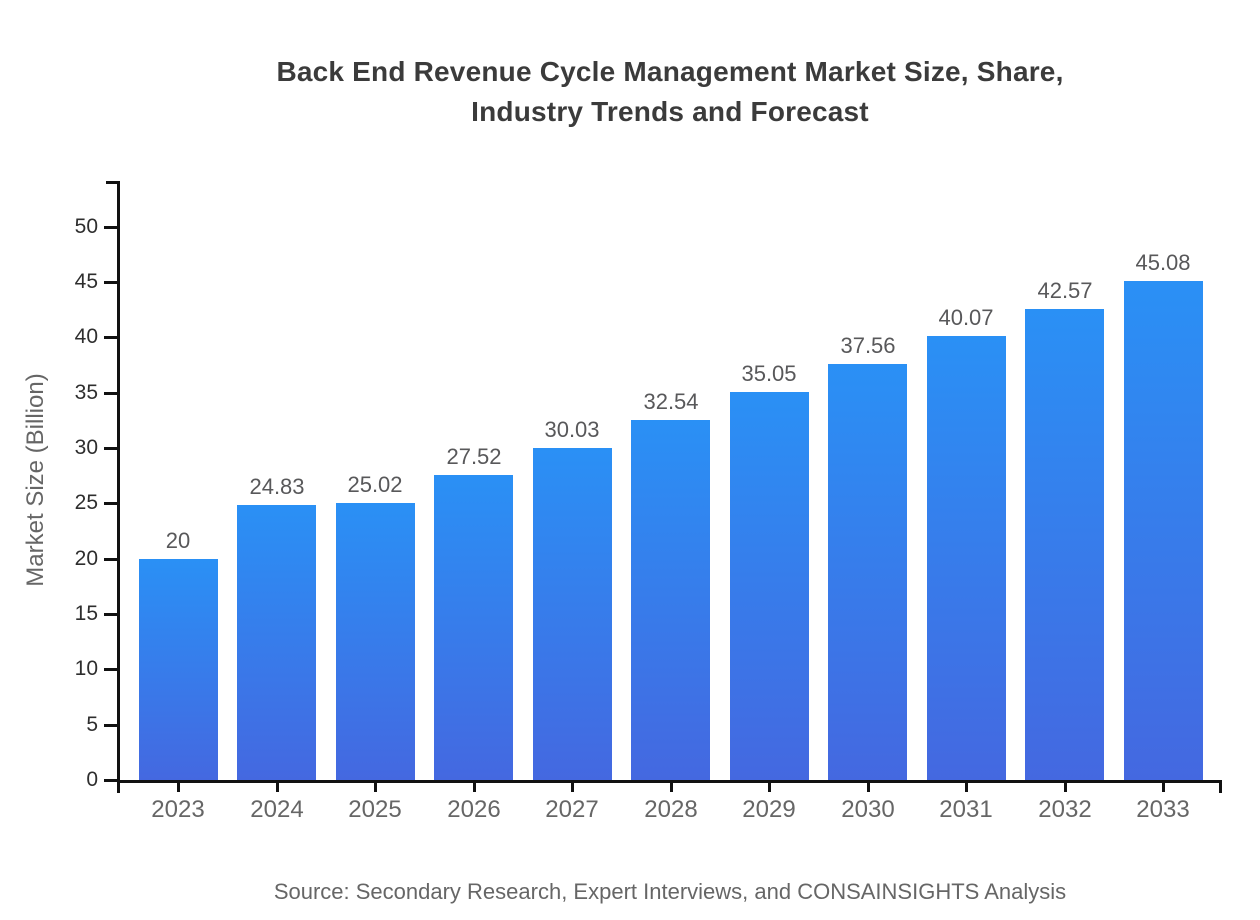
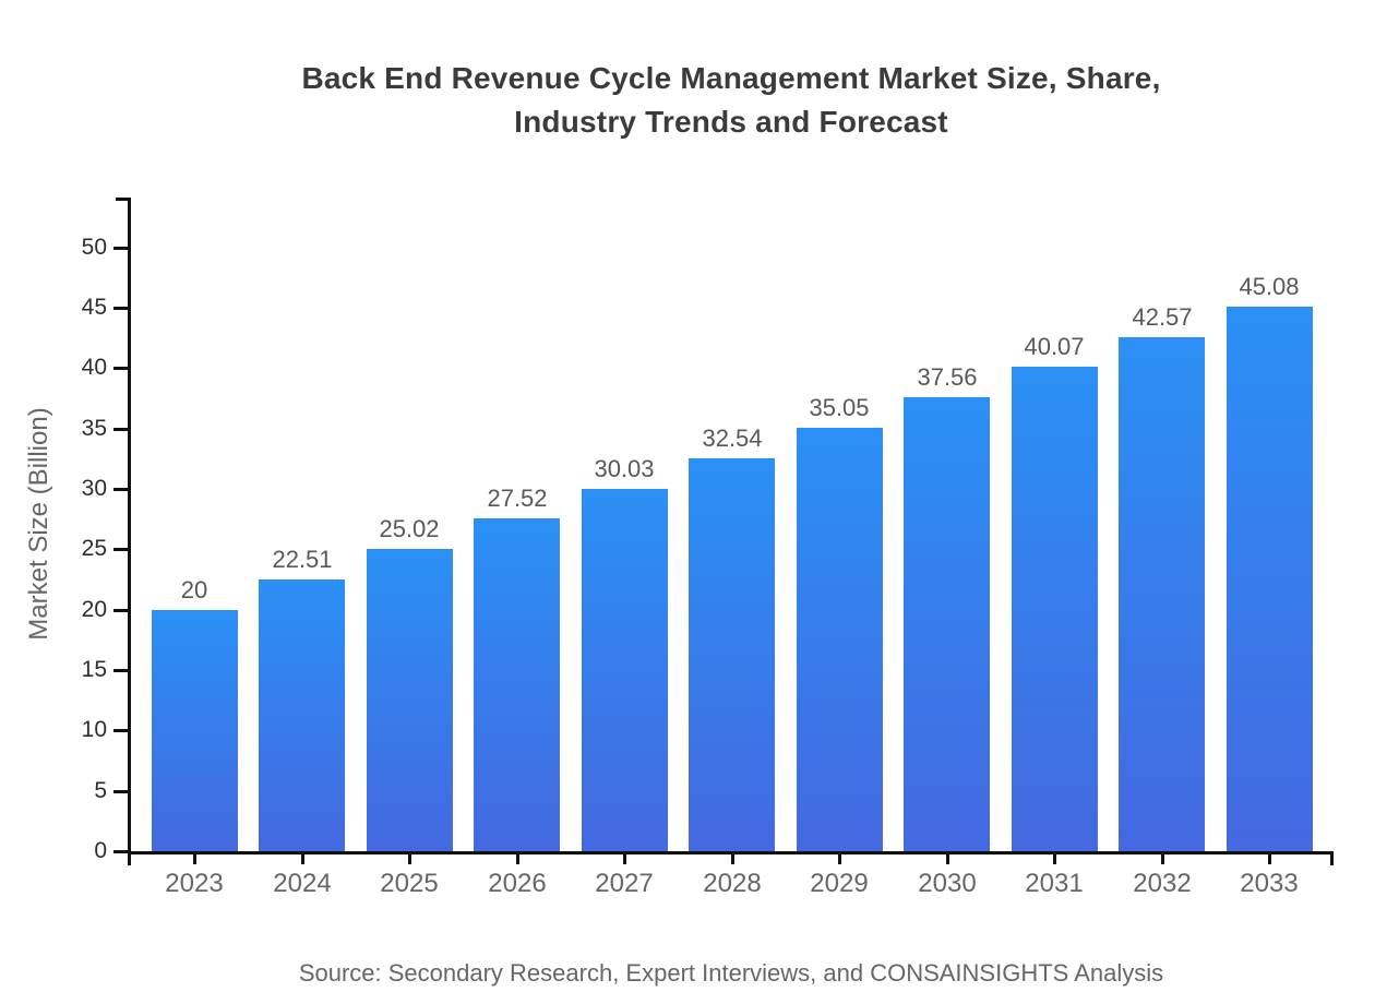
2024: 24.83 -> 22.51
